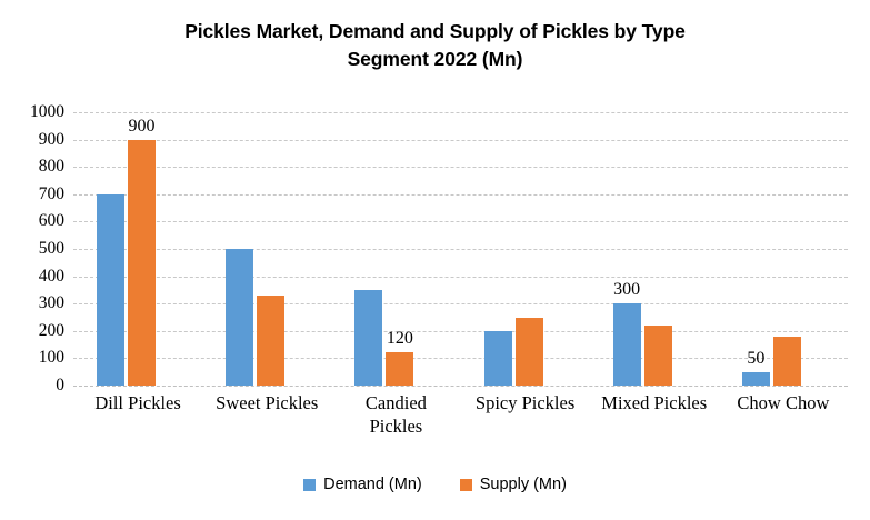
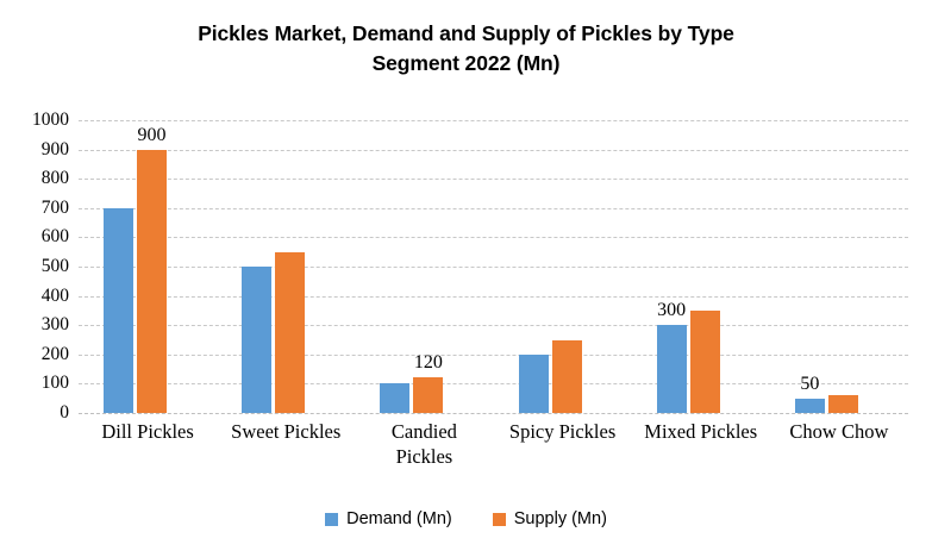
Supply (Mn)/Sweet Pickles: 330 -> 550
Demand (Mn)/Candied Pickles: 350 -> 100
Supply (Mn)/Mixed Pickles: 220 -> 350
Supply (Mn)/Chow Chow: 180 -> 60
